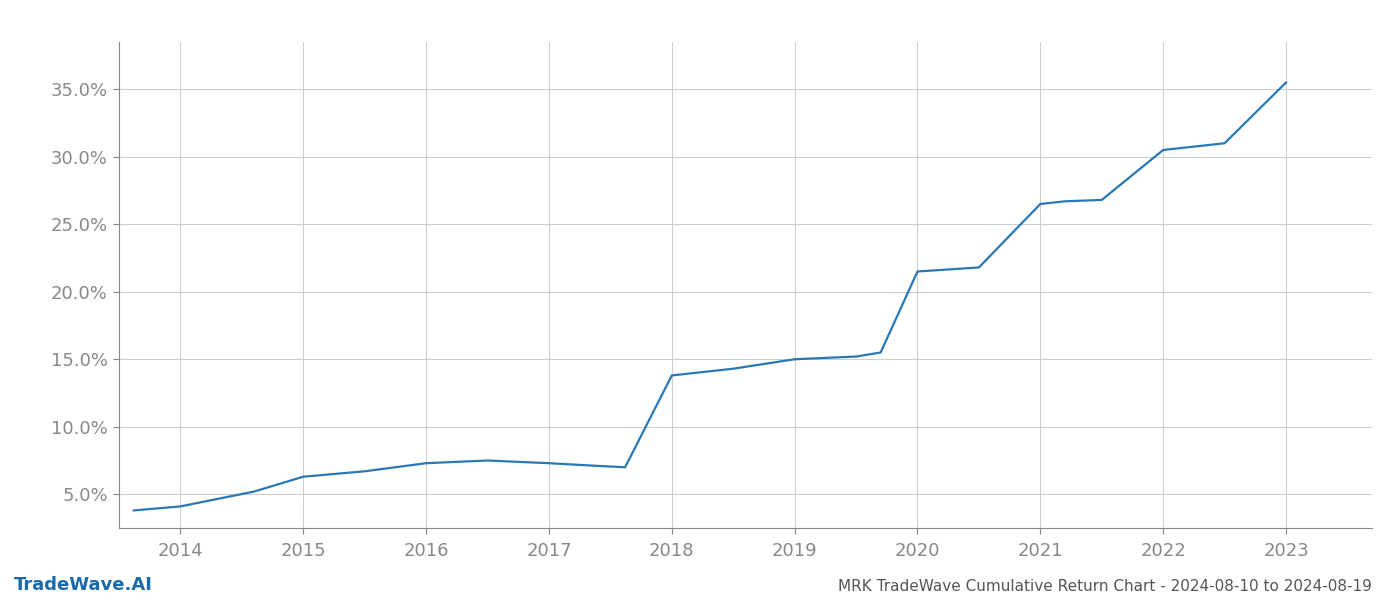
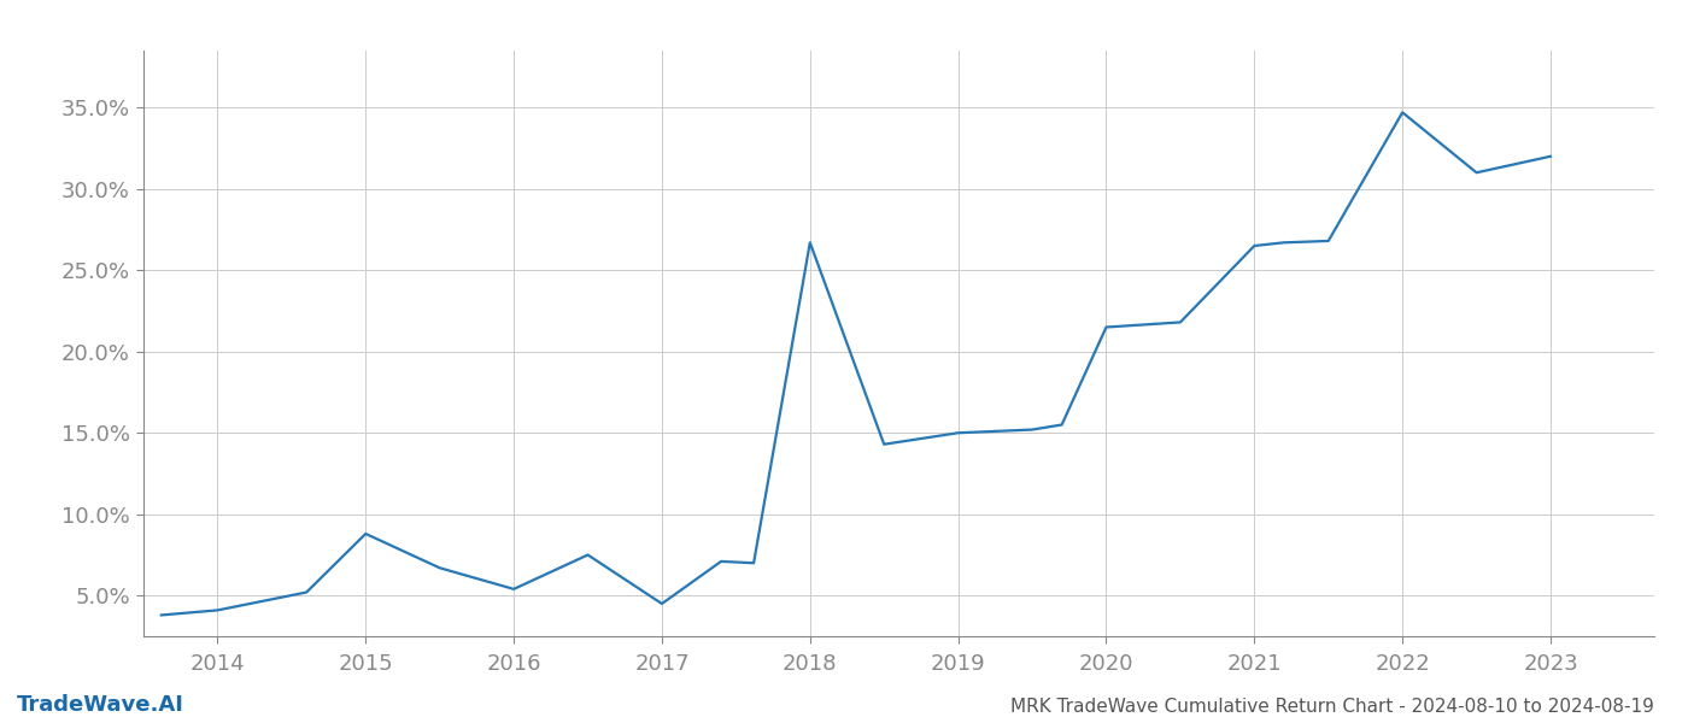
2015: 6.3% -> 8.8%
2016: 7.3% -> 5.4%
2017: 7.3% -> 4.5%
2018: 13.8% -> 26.7%
2022: 30.5% -> 34.7%
2023: 35.5% -> 32.0%
